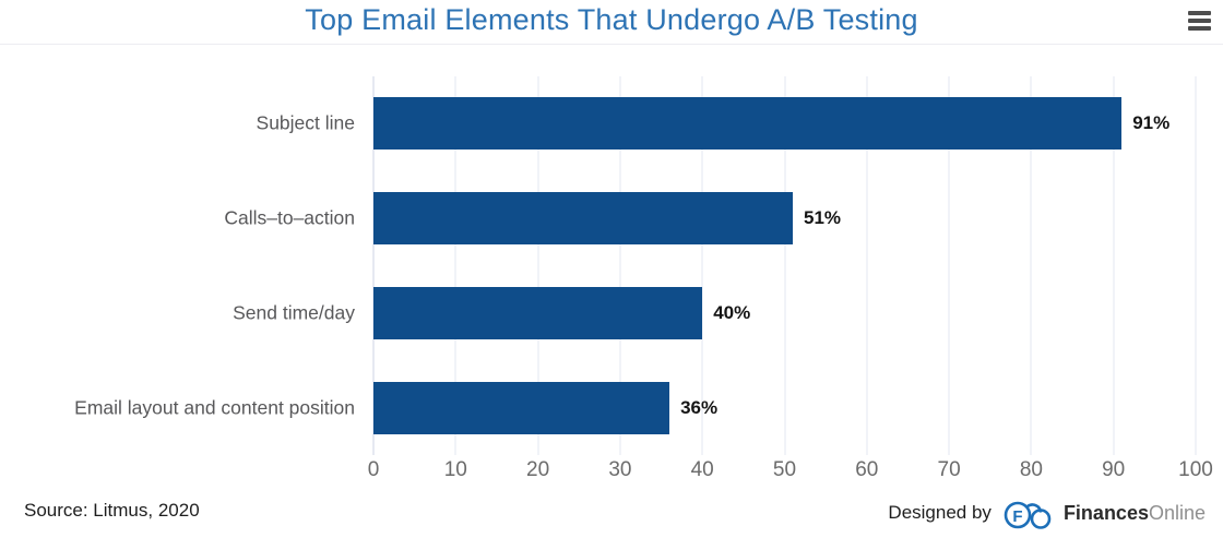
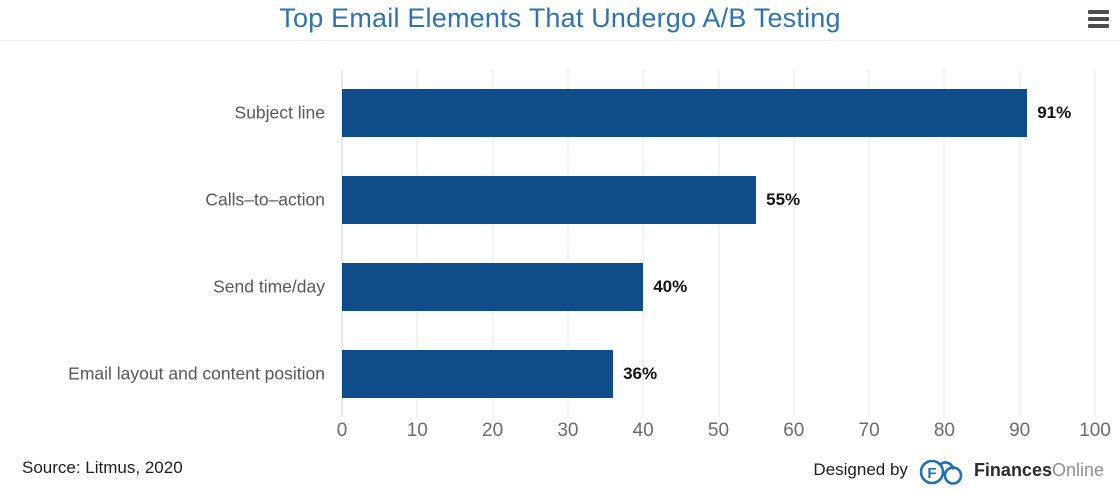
Calls–to–action: 51% -> 55%
